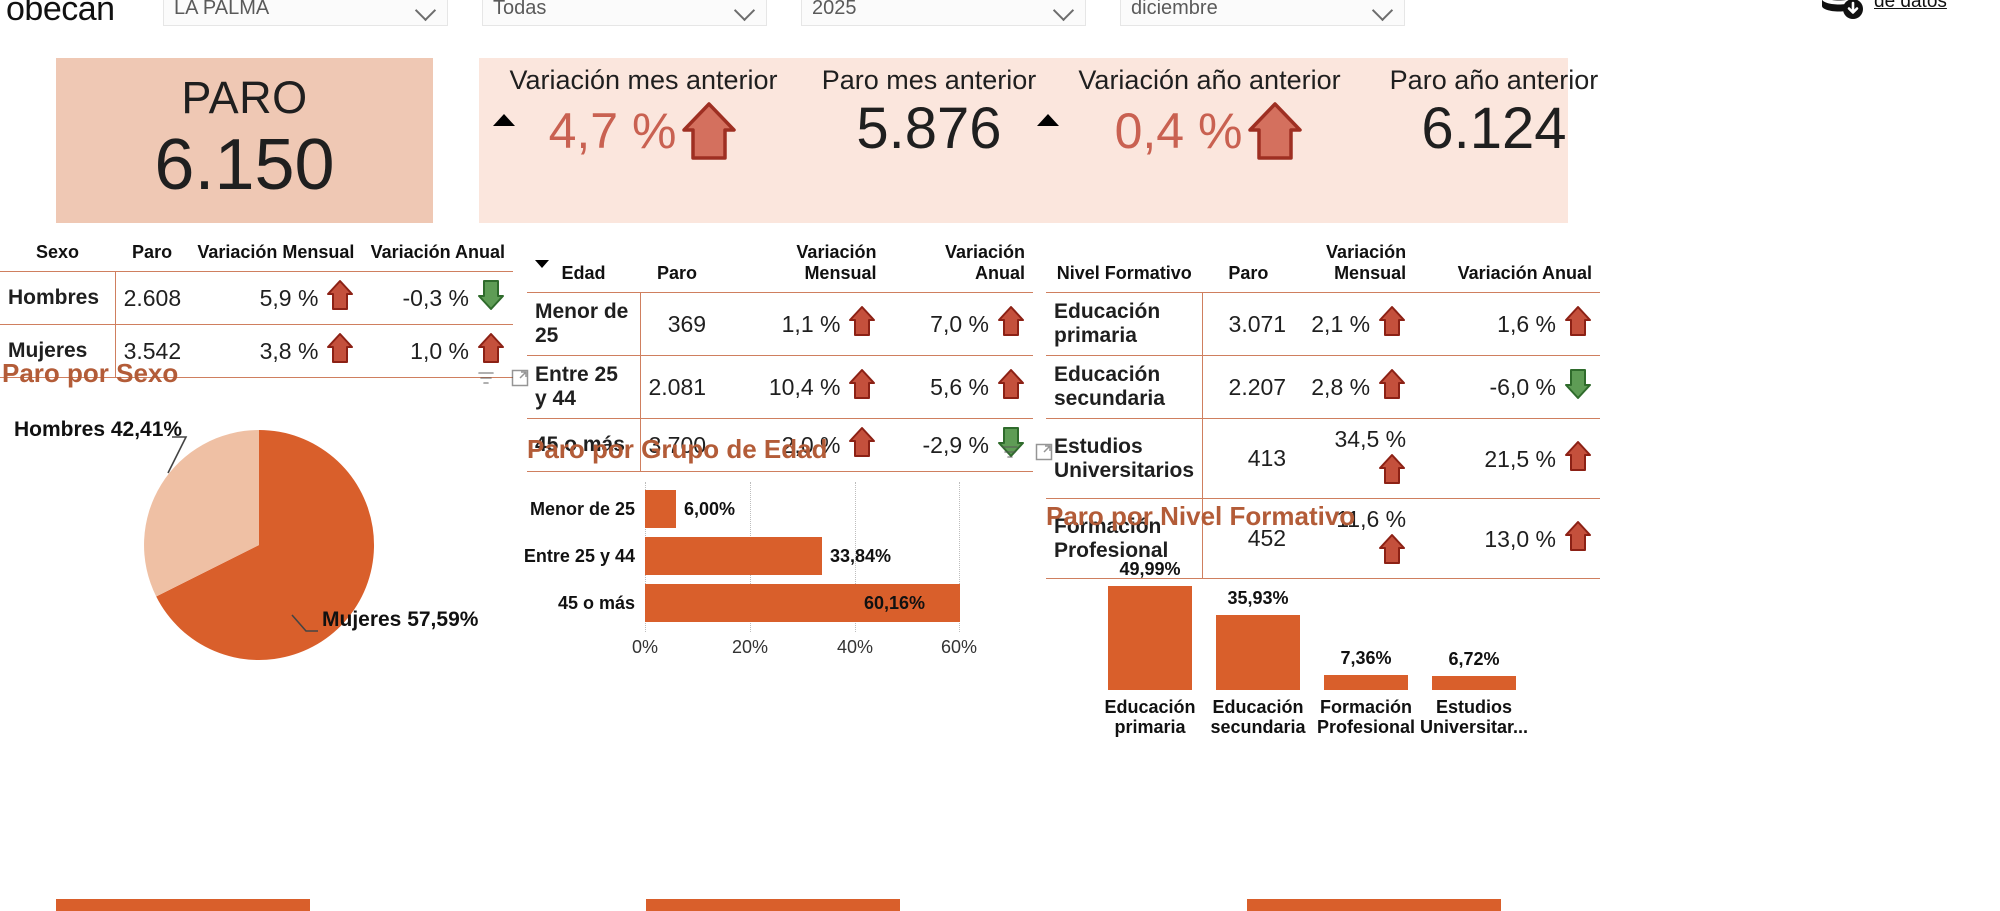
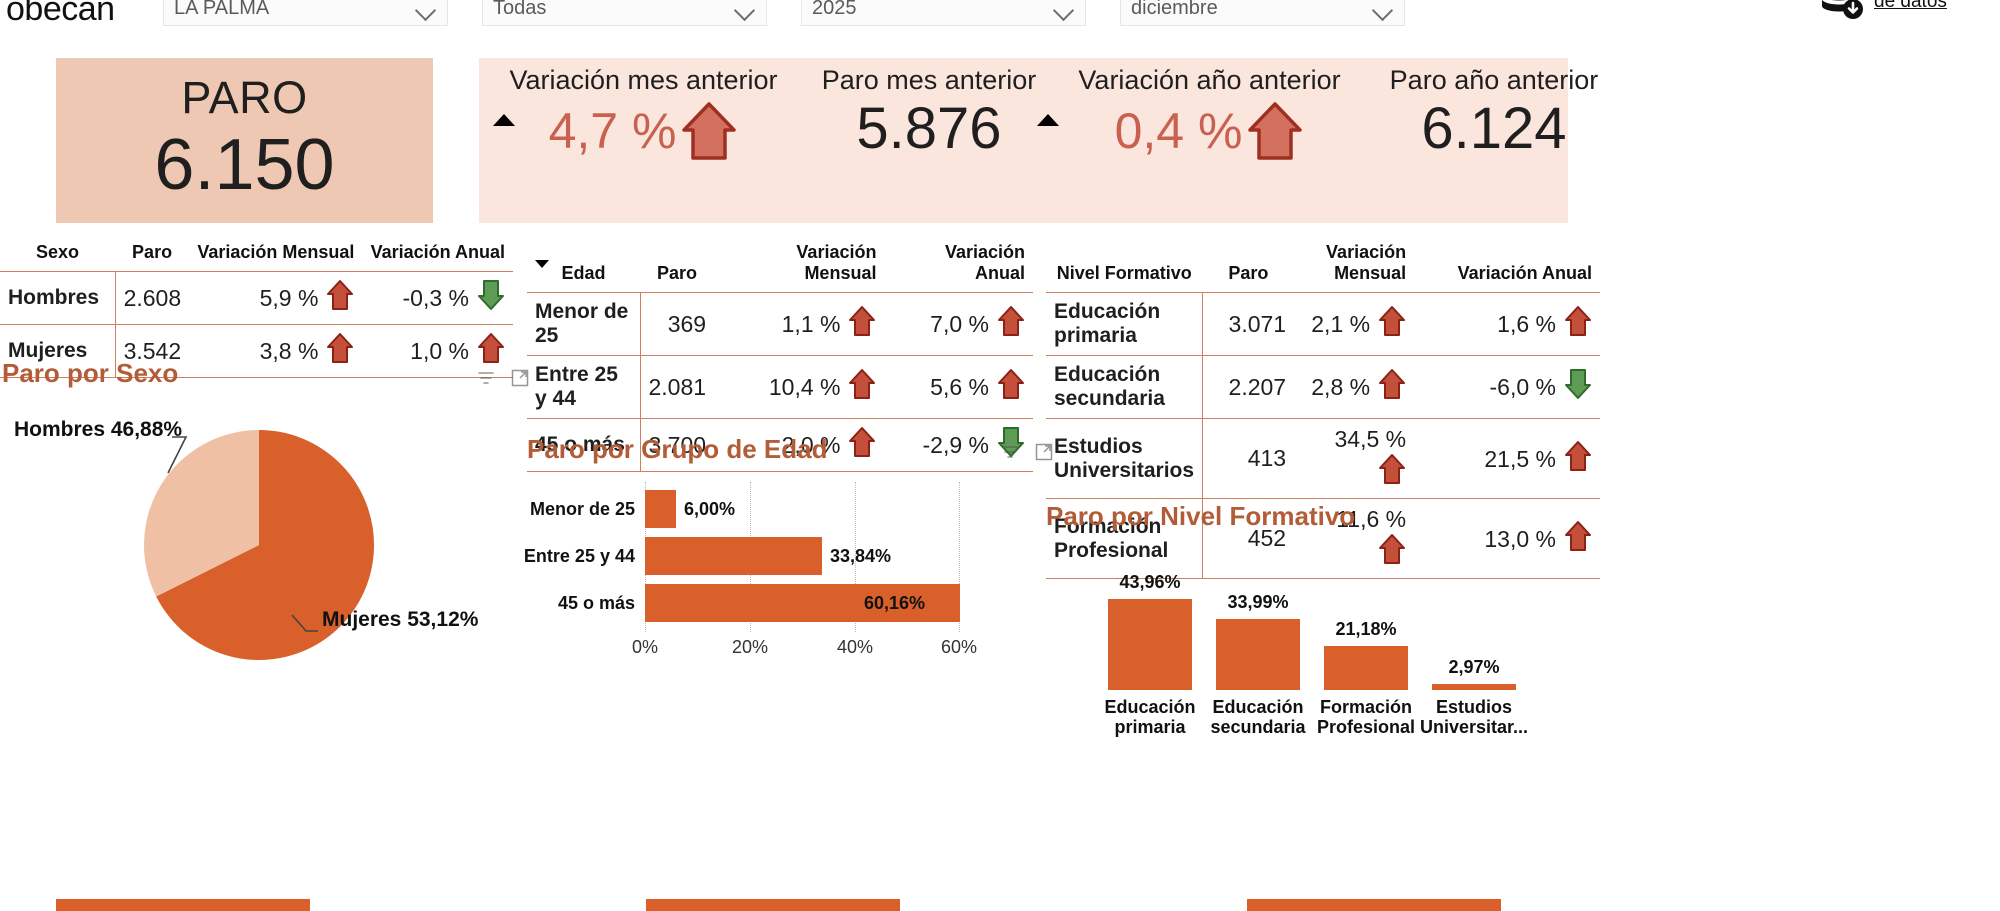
Paro por Sexo/Hombres: 42,41% -> 46,88%
Paro por Sexo/Mujeres: 57,59% -> 53,12%
Paro por Nivel Formativo/Educación primaria: 49,99% -> 43,96%
Paro por Nivel Formativo/Educación secundaria: 35,93% -> 33,99%
Paro por Nivel Formativo/Formación Profesional: 7,36% -> 21,18%
Paro por Nivel Formativo/Estudios Universitar...: 6,72% -> 2,97%
